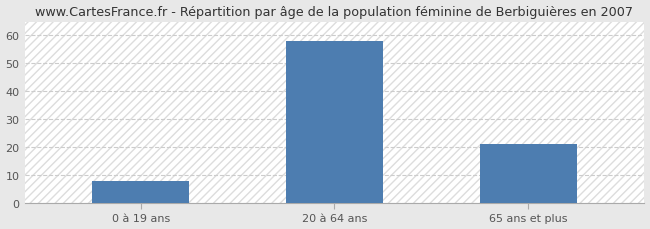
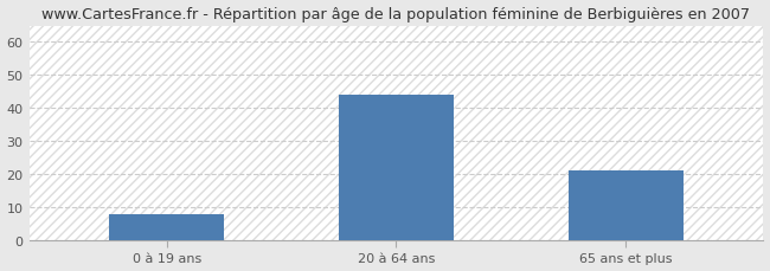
20 à 64 ans: 58 -> 44
